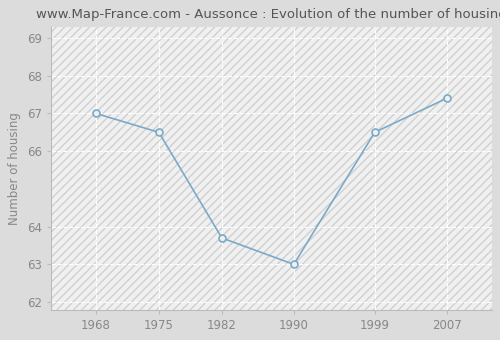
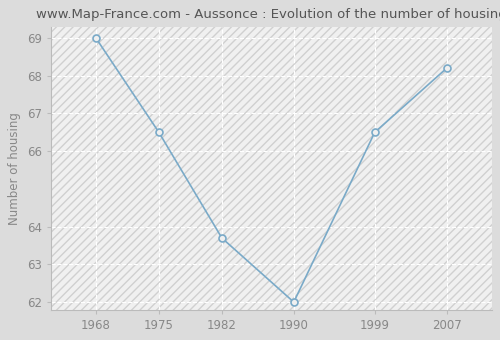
1968: 67.0 -> 69.0
1990: 63.0 -> 62.0
2007: 67.4 -> 68.2
